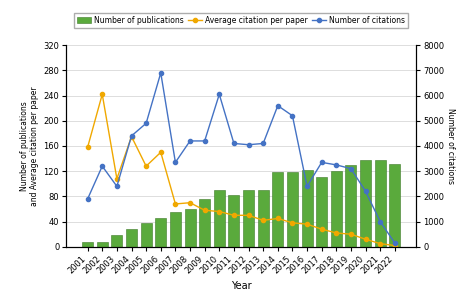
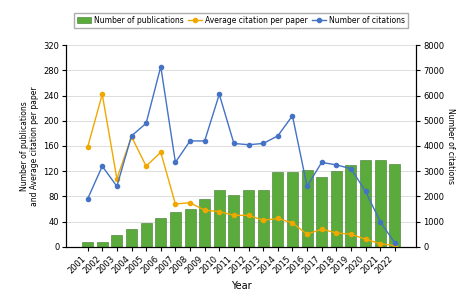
Number of citations/2006: 6900 -> 7150
Number of citations/2014: 5600 -> 4400
Average citation per paper/2016: 36 -> 20
